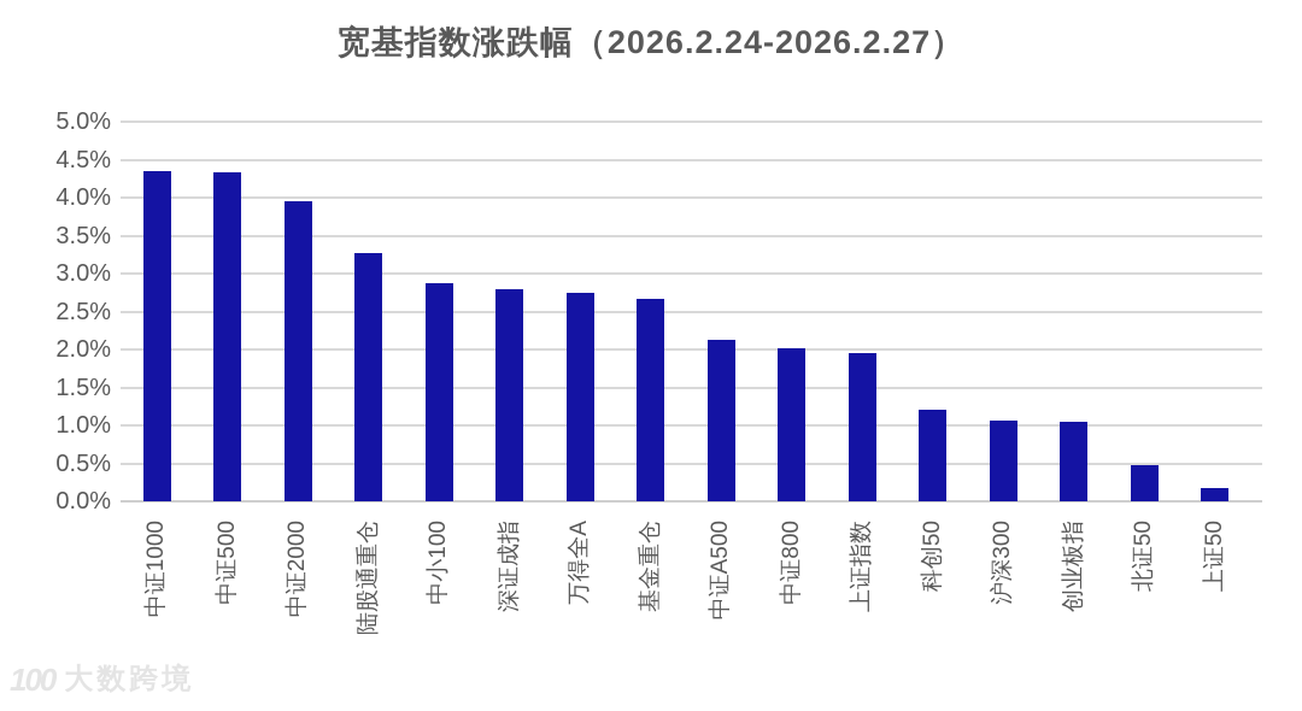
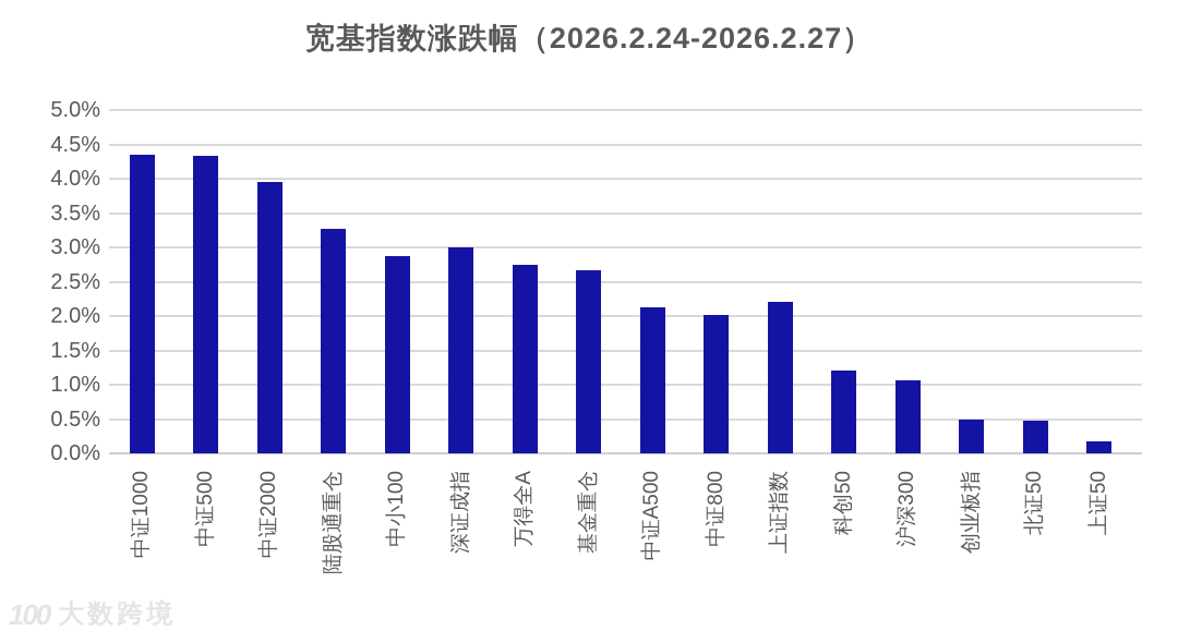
深证成指: 2.8% -> 3.0%
上证指数: 2.0% -> 2.2%
创业板指: 1.0% -> 0.5%
